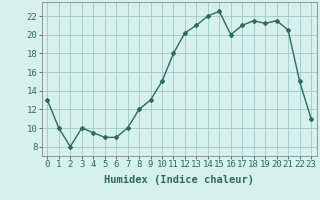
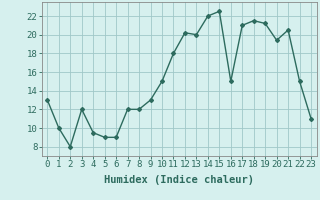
3: 10.0 -> 12.0
7: 10.0 -> 12.0
13: 21.0 -> 20.0
16: 20.0 -> 15.0
20: 21.5 -> 19.4
